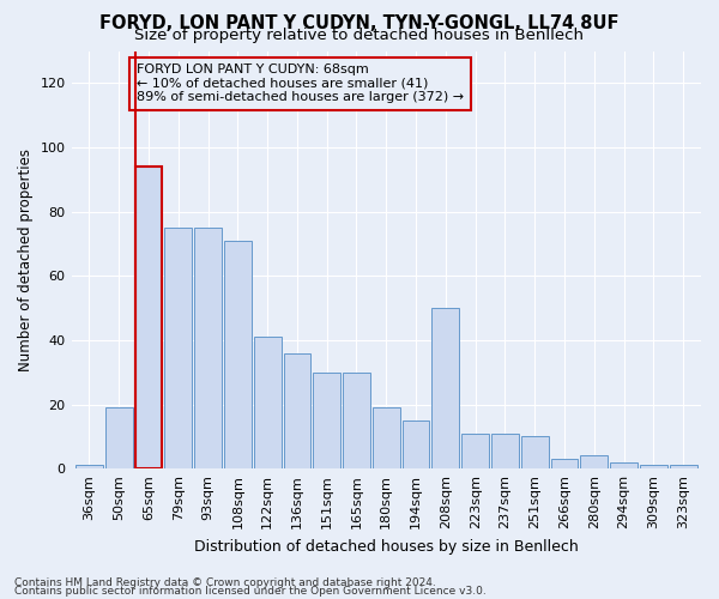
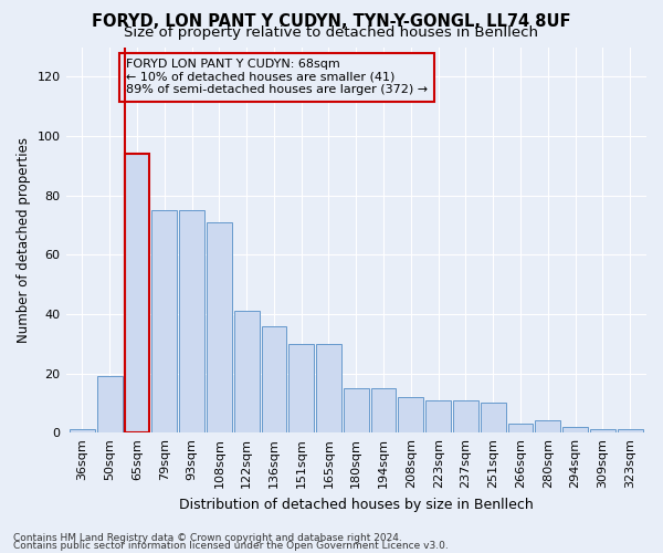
180sqm: 19 -> 15
208sqm: 50 -> 12
